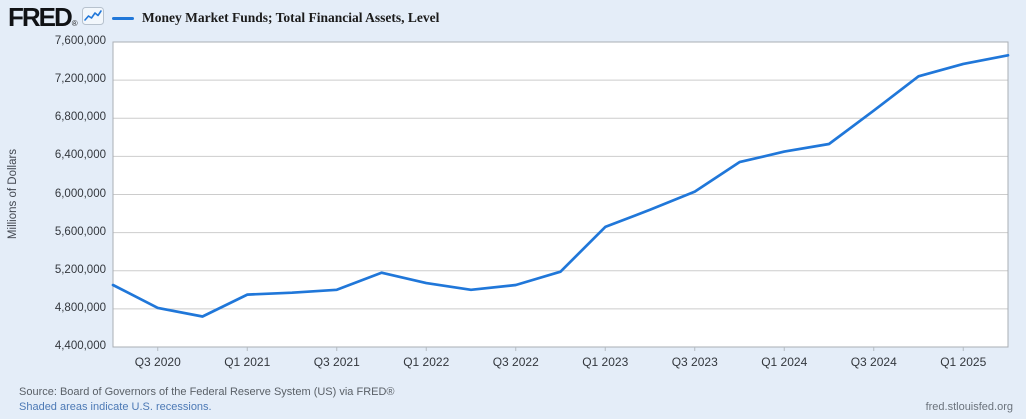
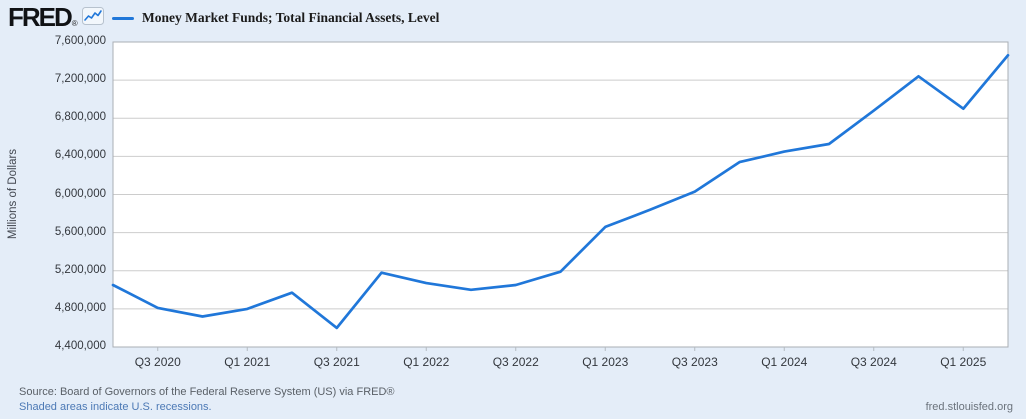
Q1 2021: 5000000 -> 4800000
Q3 2021: 5000000 -> 4600000
Q1 2025: 7400000 -> 6900000
